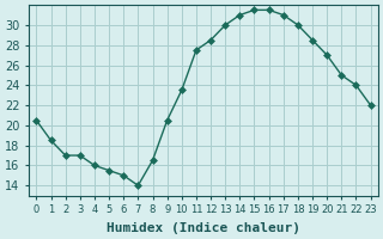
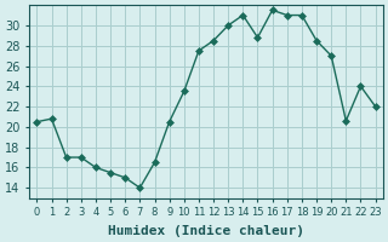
1: 18.5 -> 20.8
15: 31.5 -> 28.8
18: 30.0 -> 31.0
21: 25.0 -> 20.6
